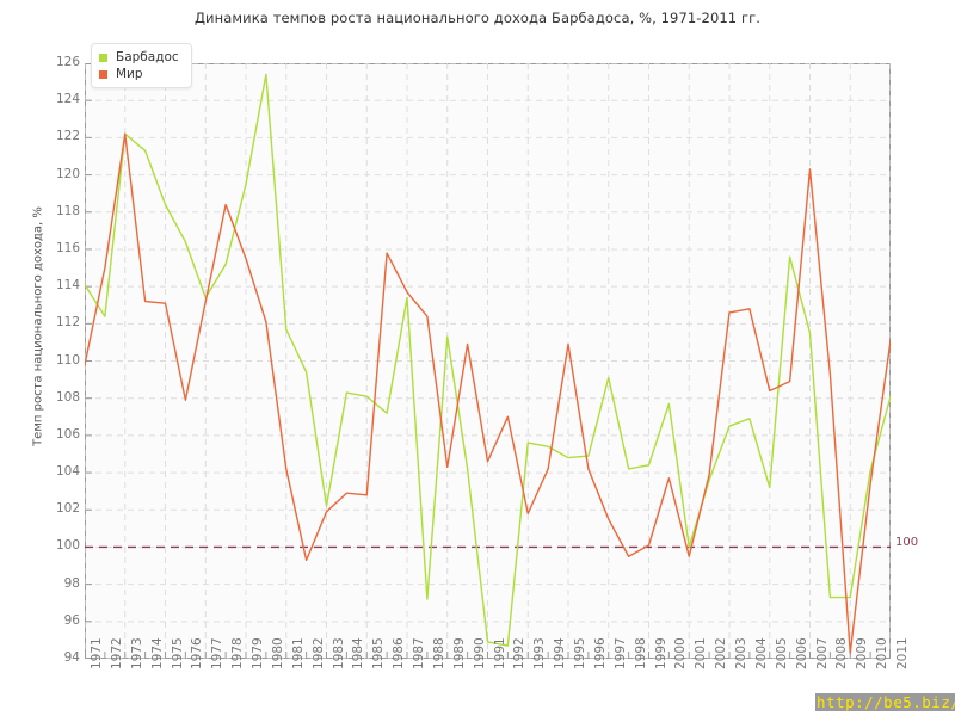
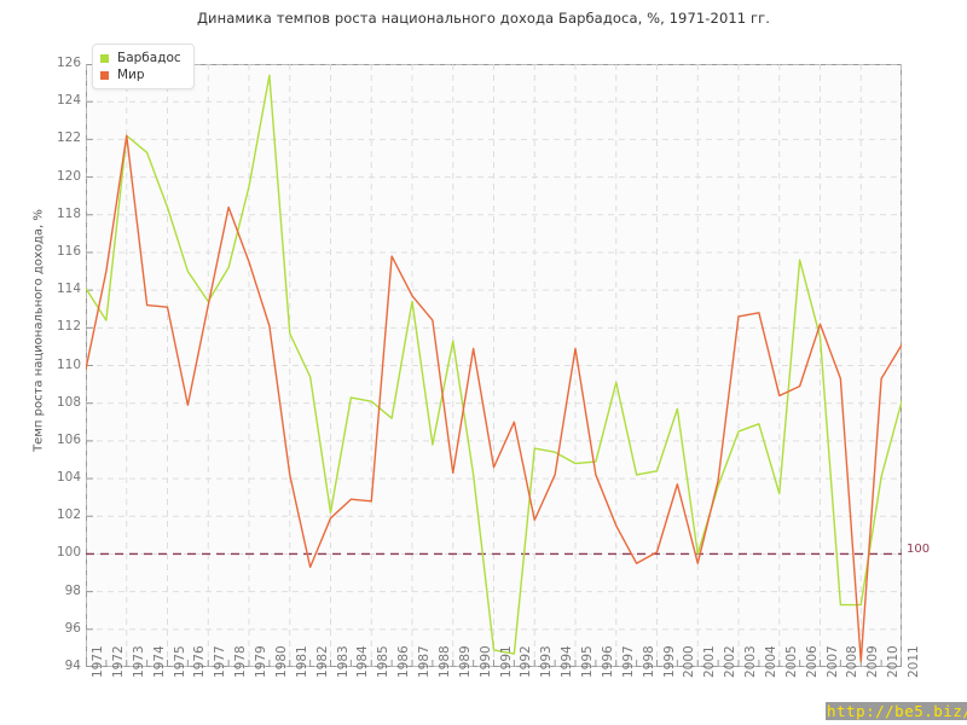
Барбадос/1976: 116.4 -> 115.0
Барбадос/1988: 97.2 -> 105.8
Мир/2007: 120.3 -> 112.2
Мир/2010: 103.4 -> 109.3
